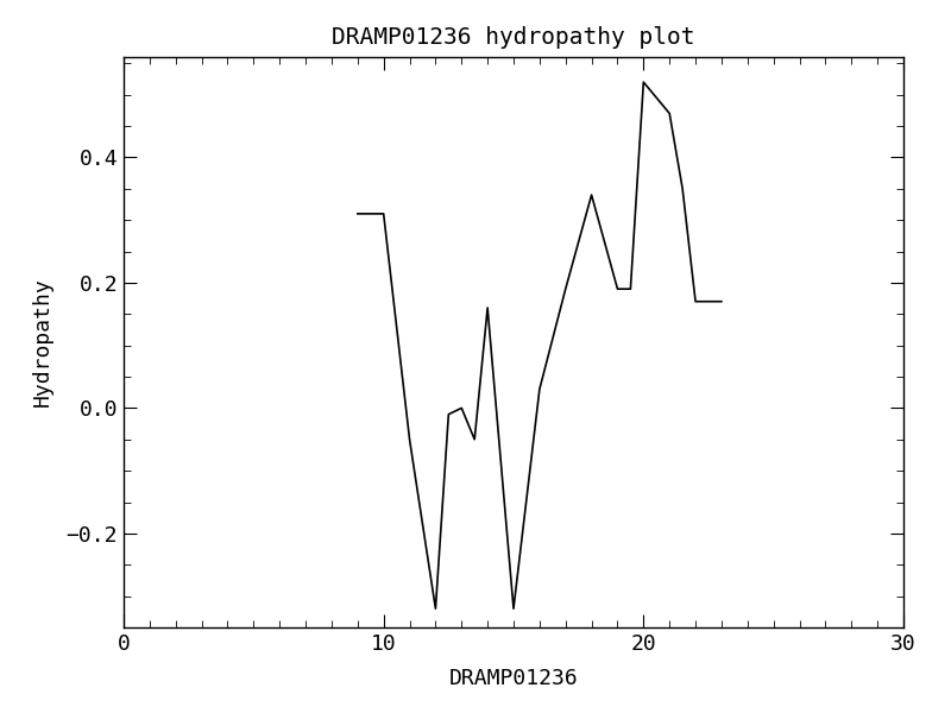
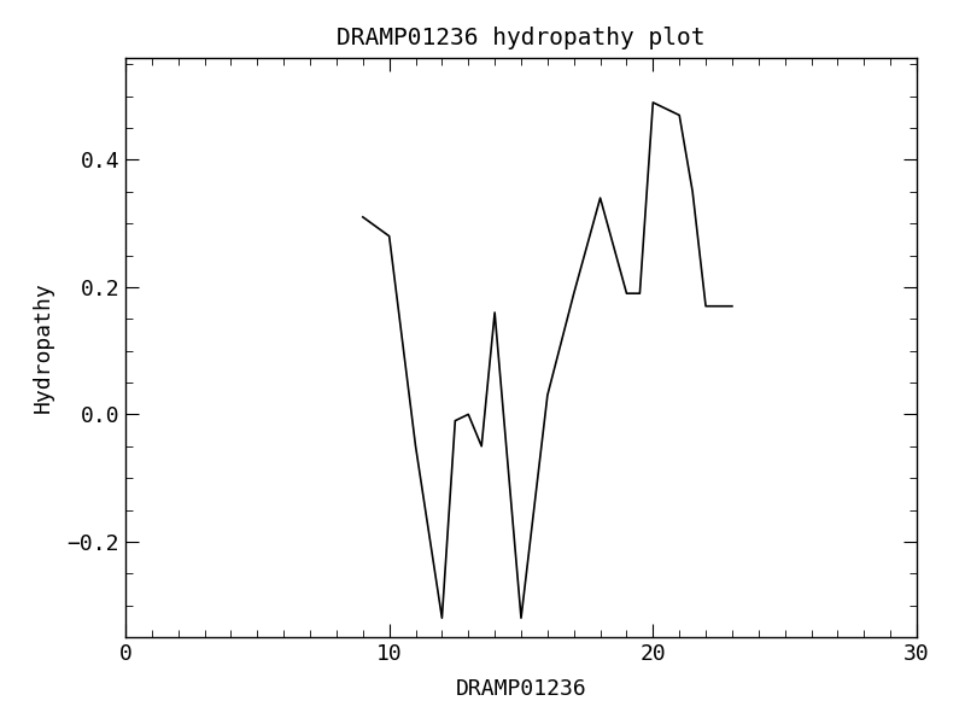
10: 0.31 -> 0.28
20: 0.52 -> 0.49
